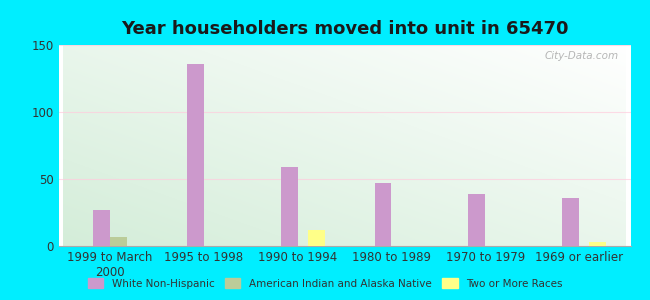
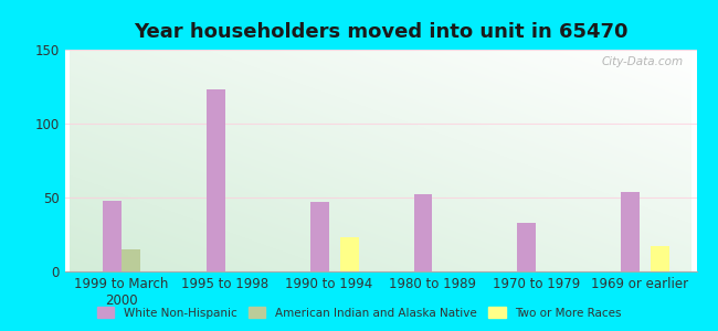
White Non-Hispanic/1999 to March 2000: 27 -> 48
American Indian and Alaska Native/1999 to March 2000: 7 -> 15
White Non-Hispanic/1995 to 1998: 136 -> 123
White Non-Hispanic/1990 to 1994: 59 -> 47
Two or More Races/1990 to 1994: 12 -> 23
White Non-Hispanic/1980 to 1989: 47 -> 52
White Non-Hispanic/1970 to 1979: 39 -> 33
White Non-Hispanic/1969 or earlier: 36 -> 54
Two or More Races/1969 or earlier: 3 -> 17
